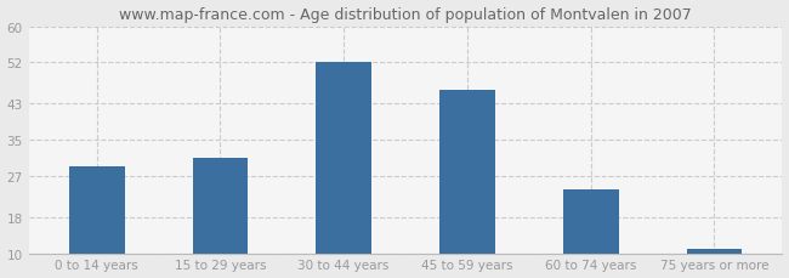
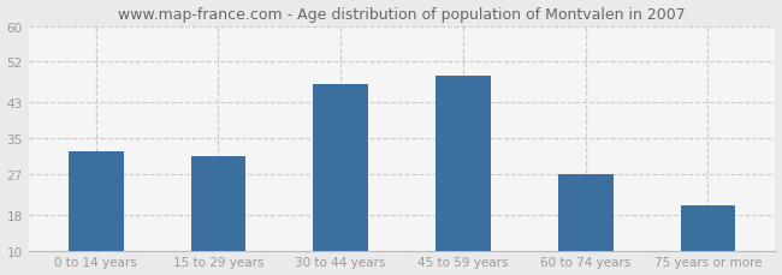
0 to 14 years: 29 -> 32
30 to 44 years: 52 -> 47
45 to 59 years: 46 -> 49
60 to 74 years: 24 -> 27
75 years or more: 11 -> 20
